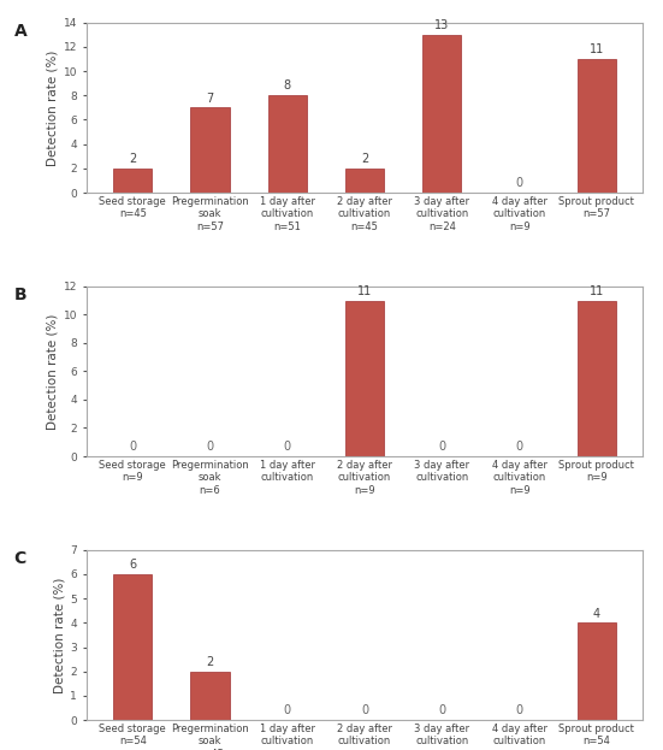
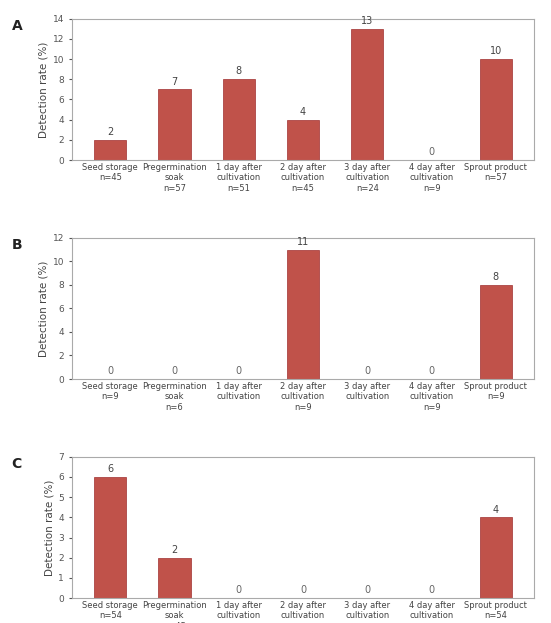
2 day after cultivation n=45: 2 -> 4
Sprout product n=57: 11 -> 10
Sprout product n=9: 11 -> 8
